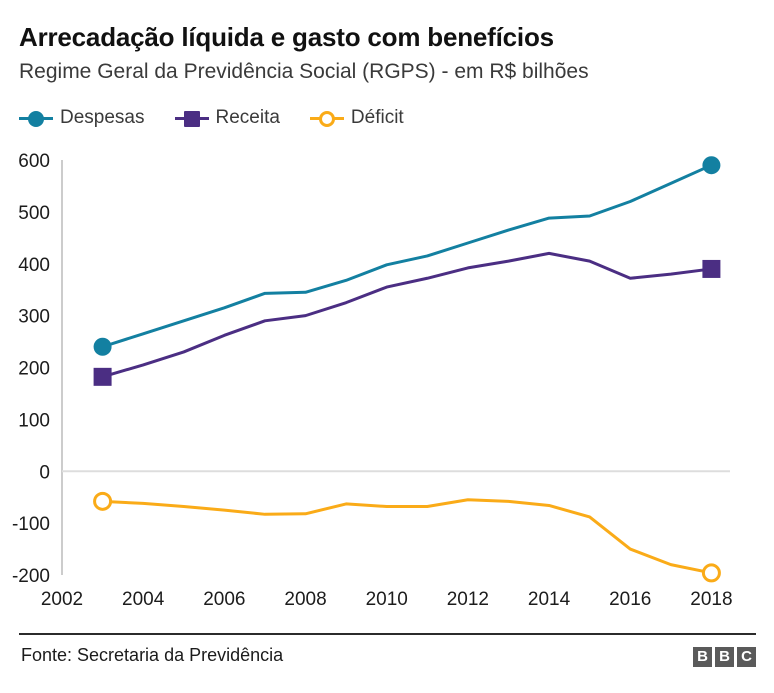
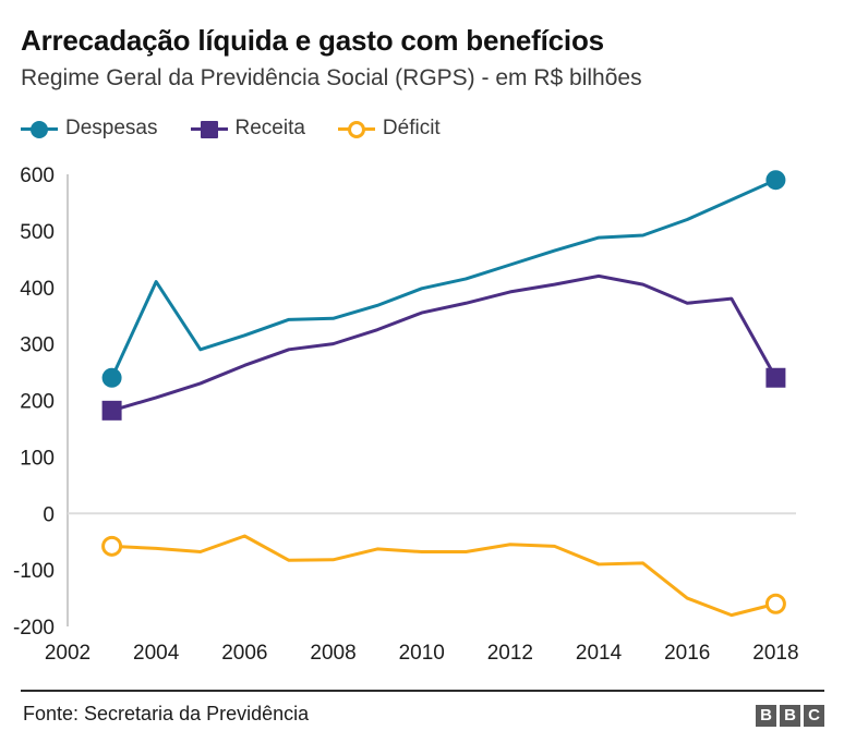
Despesas/2004: 260 -> 410
Déficit/2006: -80 -> -40
Déficit/2014: -70 -> -90
Receita/2018: 390 -> 240
Déficit/2018: -200 -> -160
